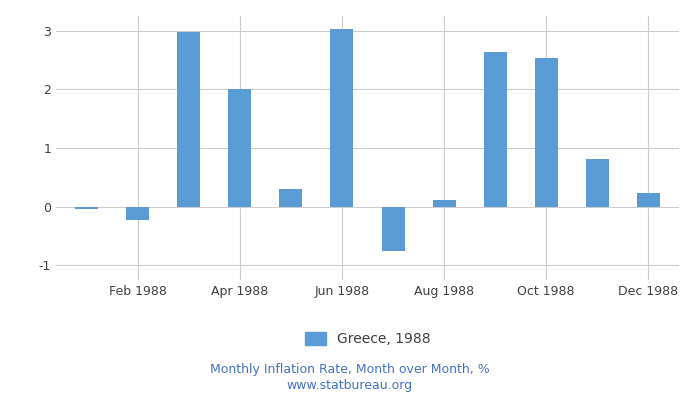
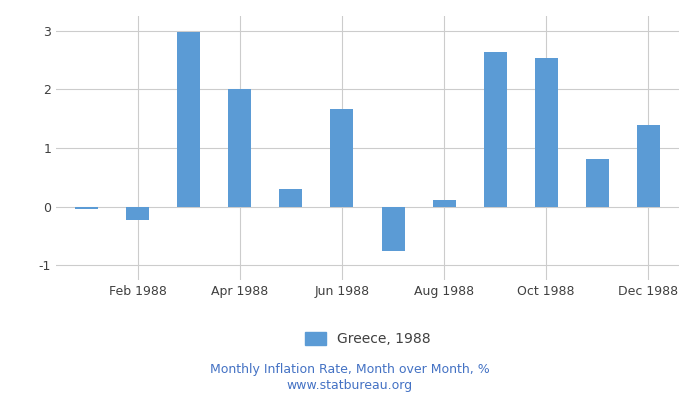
Jun 1988: 3.02 -> 1.67
Dec 1988: 0.24 -> 1.40
